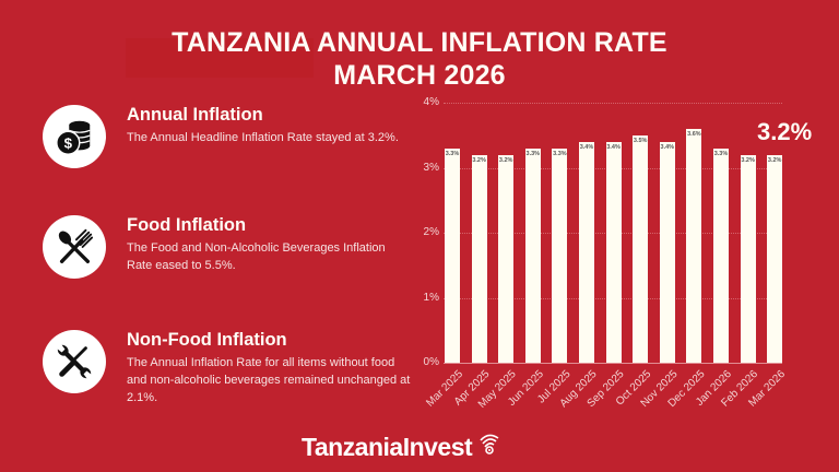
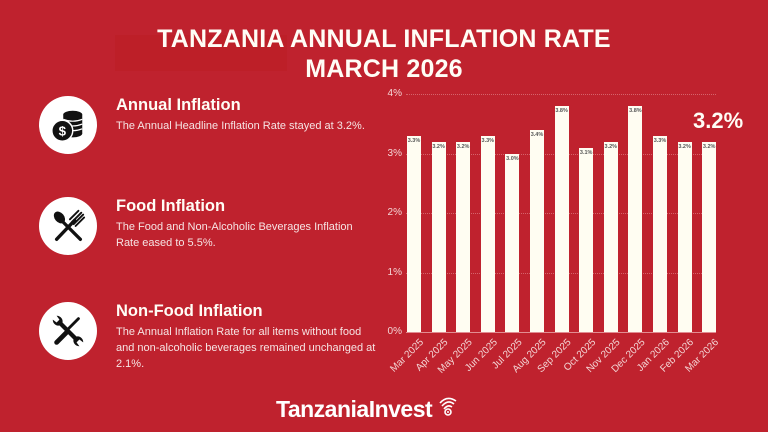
Jul 2025: 3.3% -> 3.0%
Sep 2025: 3.4% -> 3.8%
Oct 2025: 3.5% -> 3.1%
Nov 2025: 3.4% -> 3.2%
Dec 2025: 3.6% -> 3.8%
